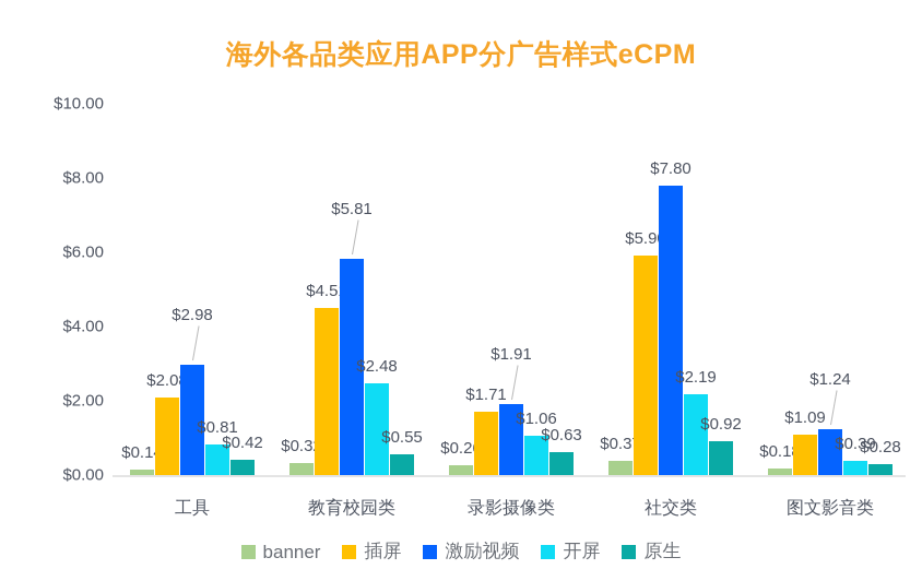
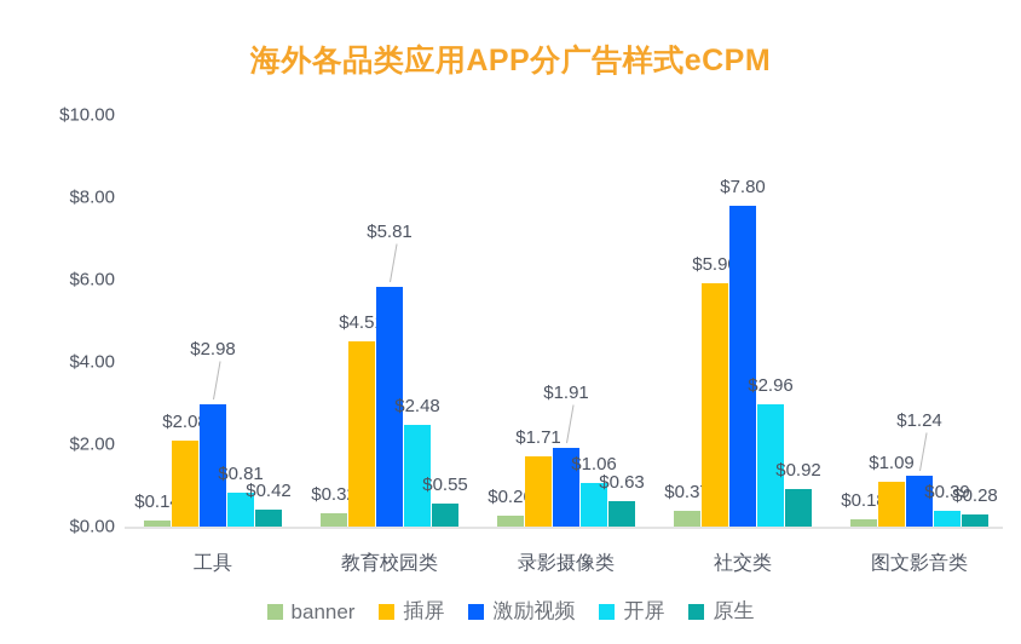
开屏/社交类: $2.19 -> $2.96
